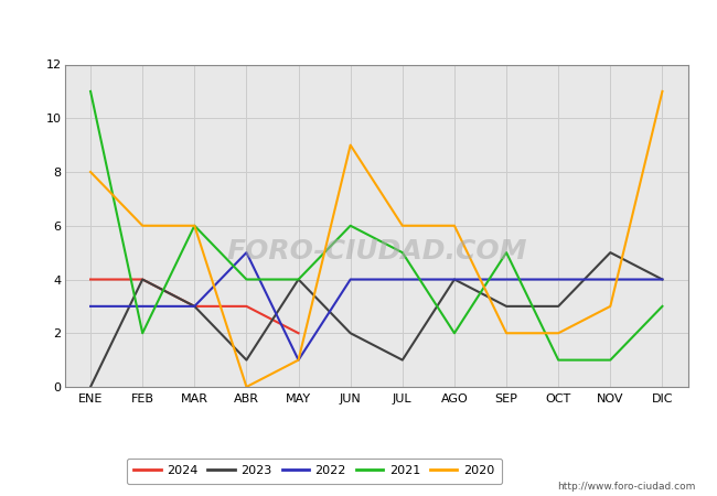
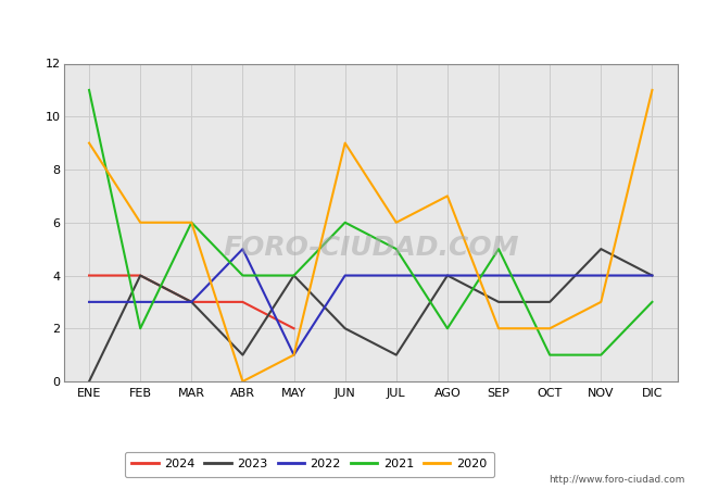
2020/ENE: 8 -> 9
2020/AGO: 6 -> 7
